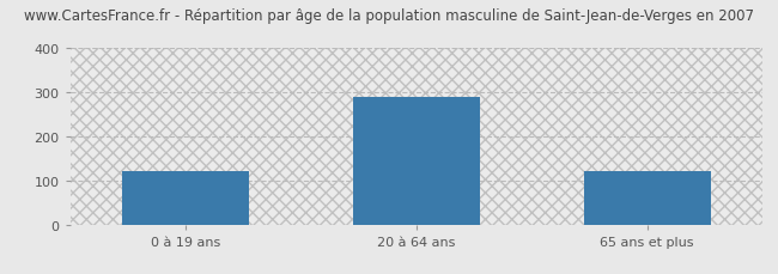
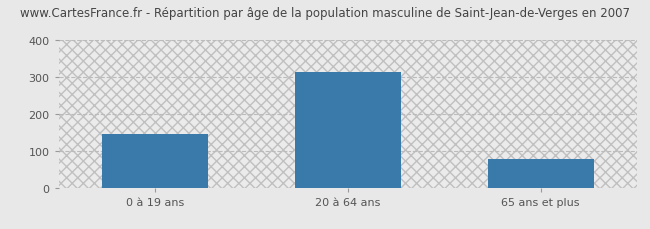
0 à 19 ans: 120 -> 147
20 à 64 ans: 290 -> 313
65 ans et plus: 120 -> 77
